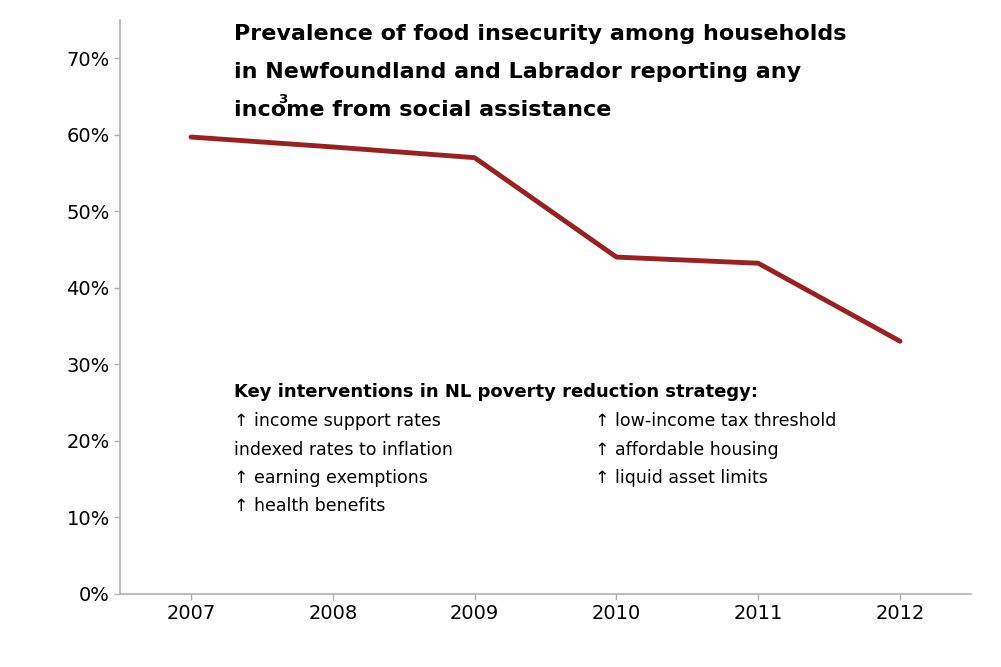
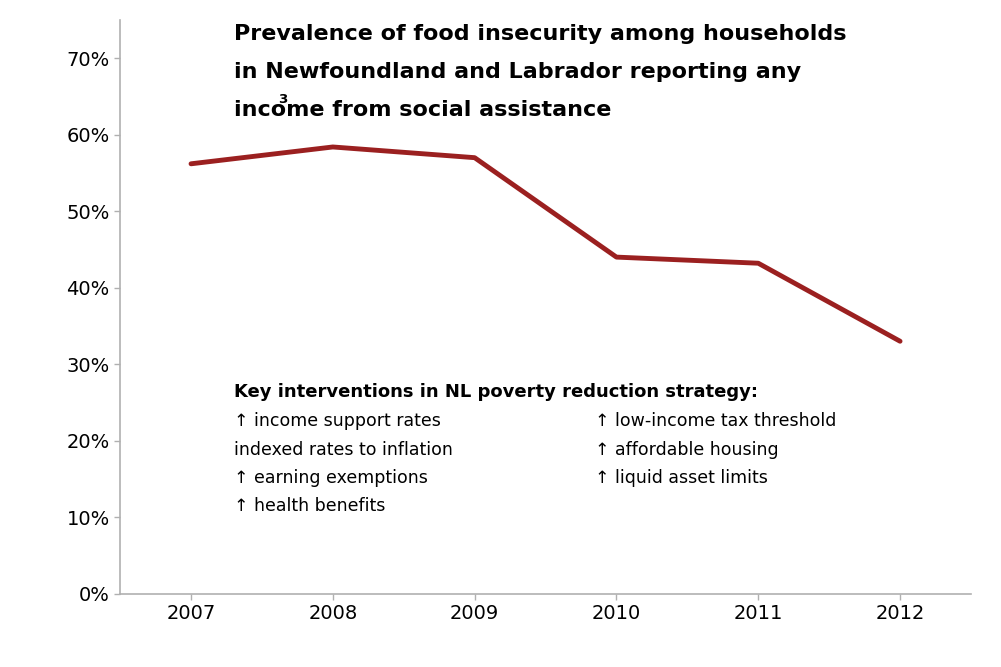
2007: 59.7% -> 56.2%
